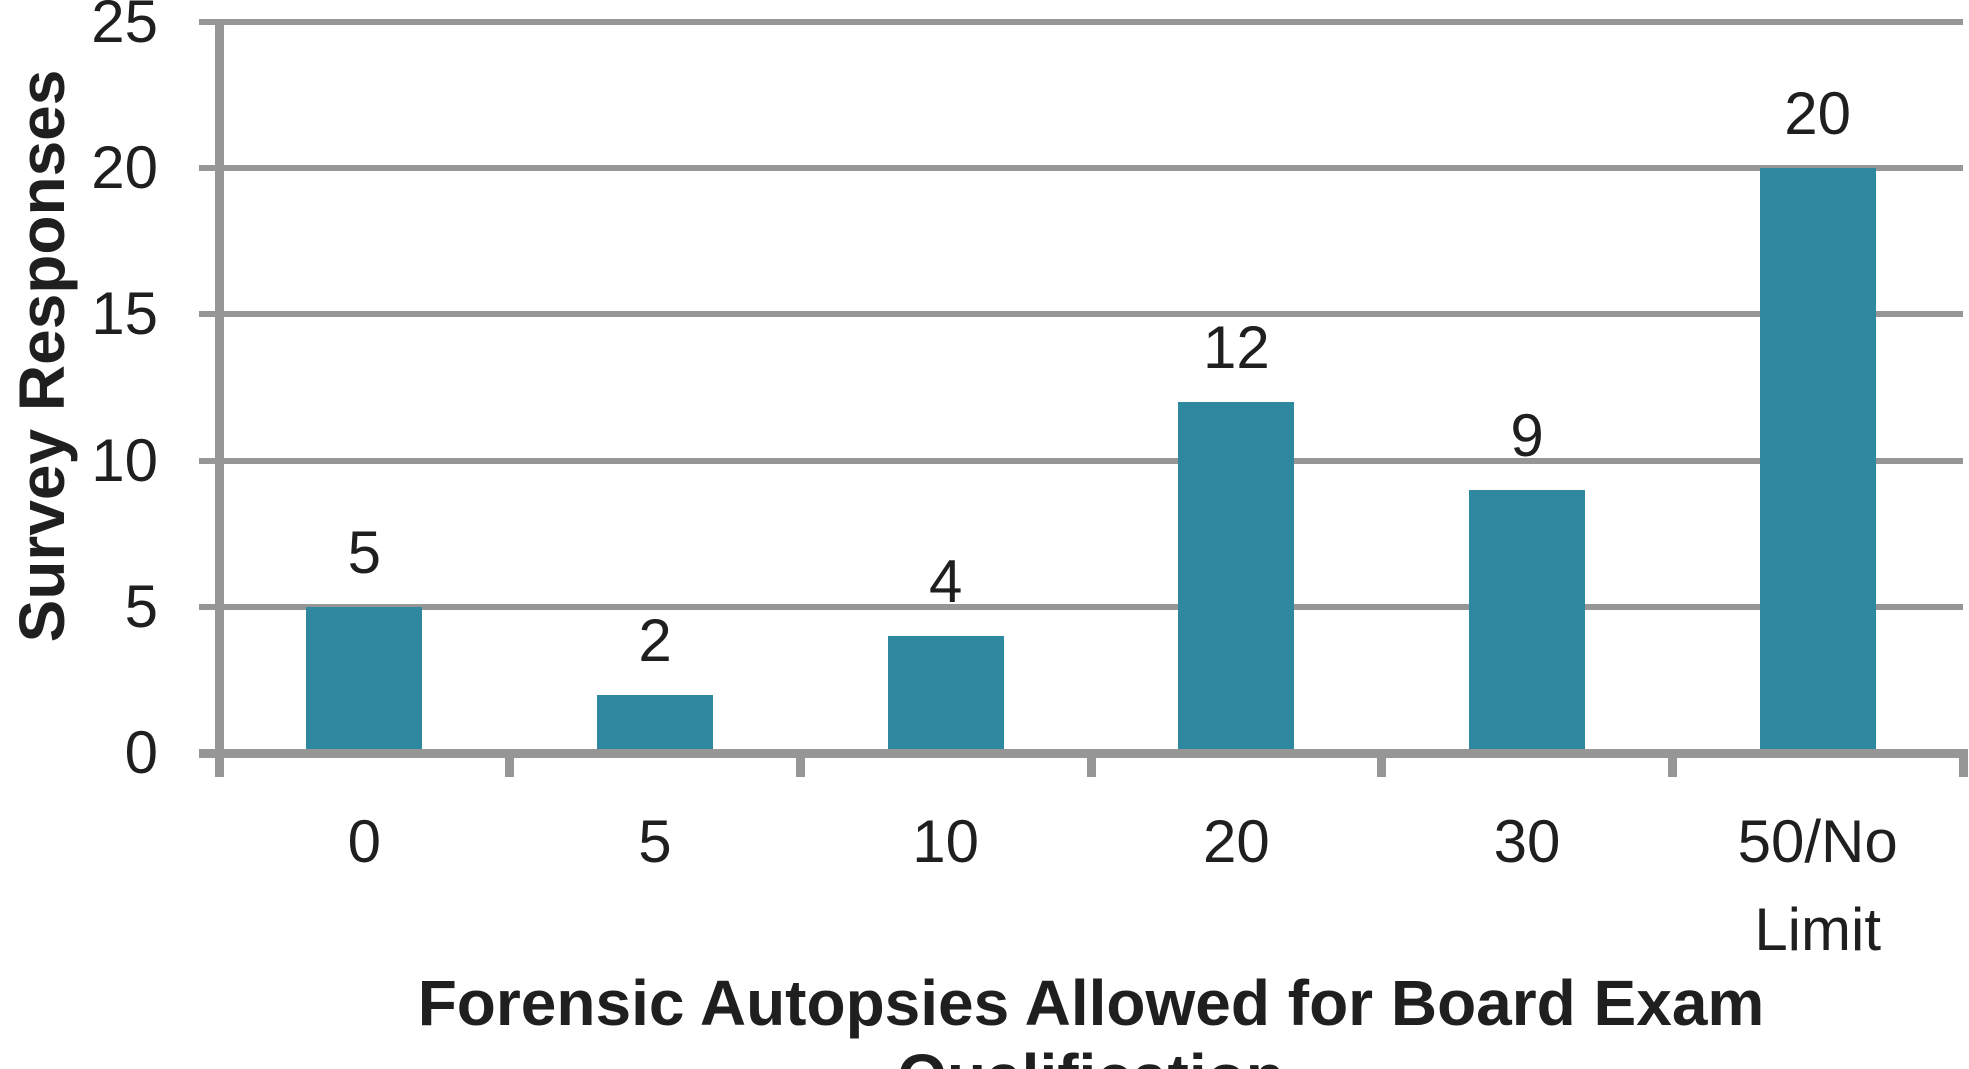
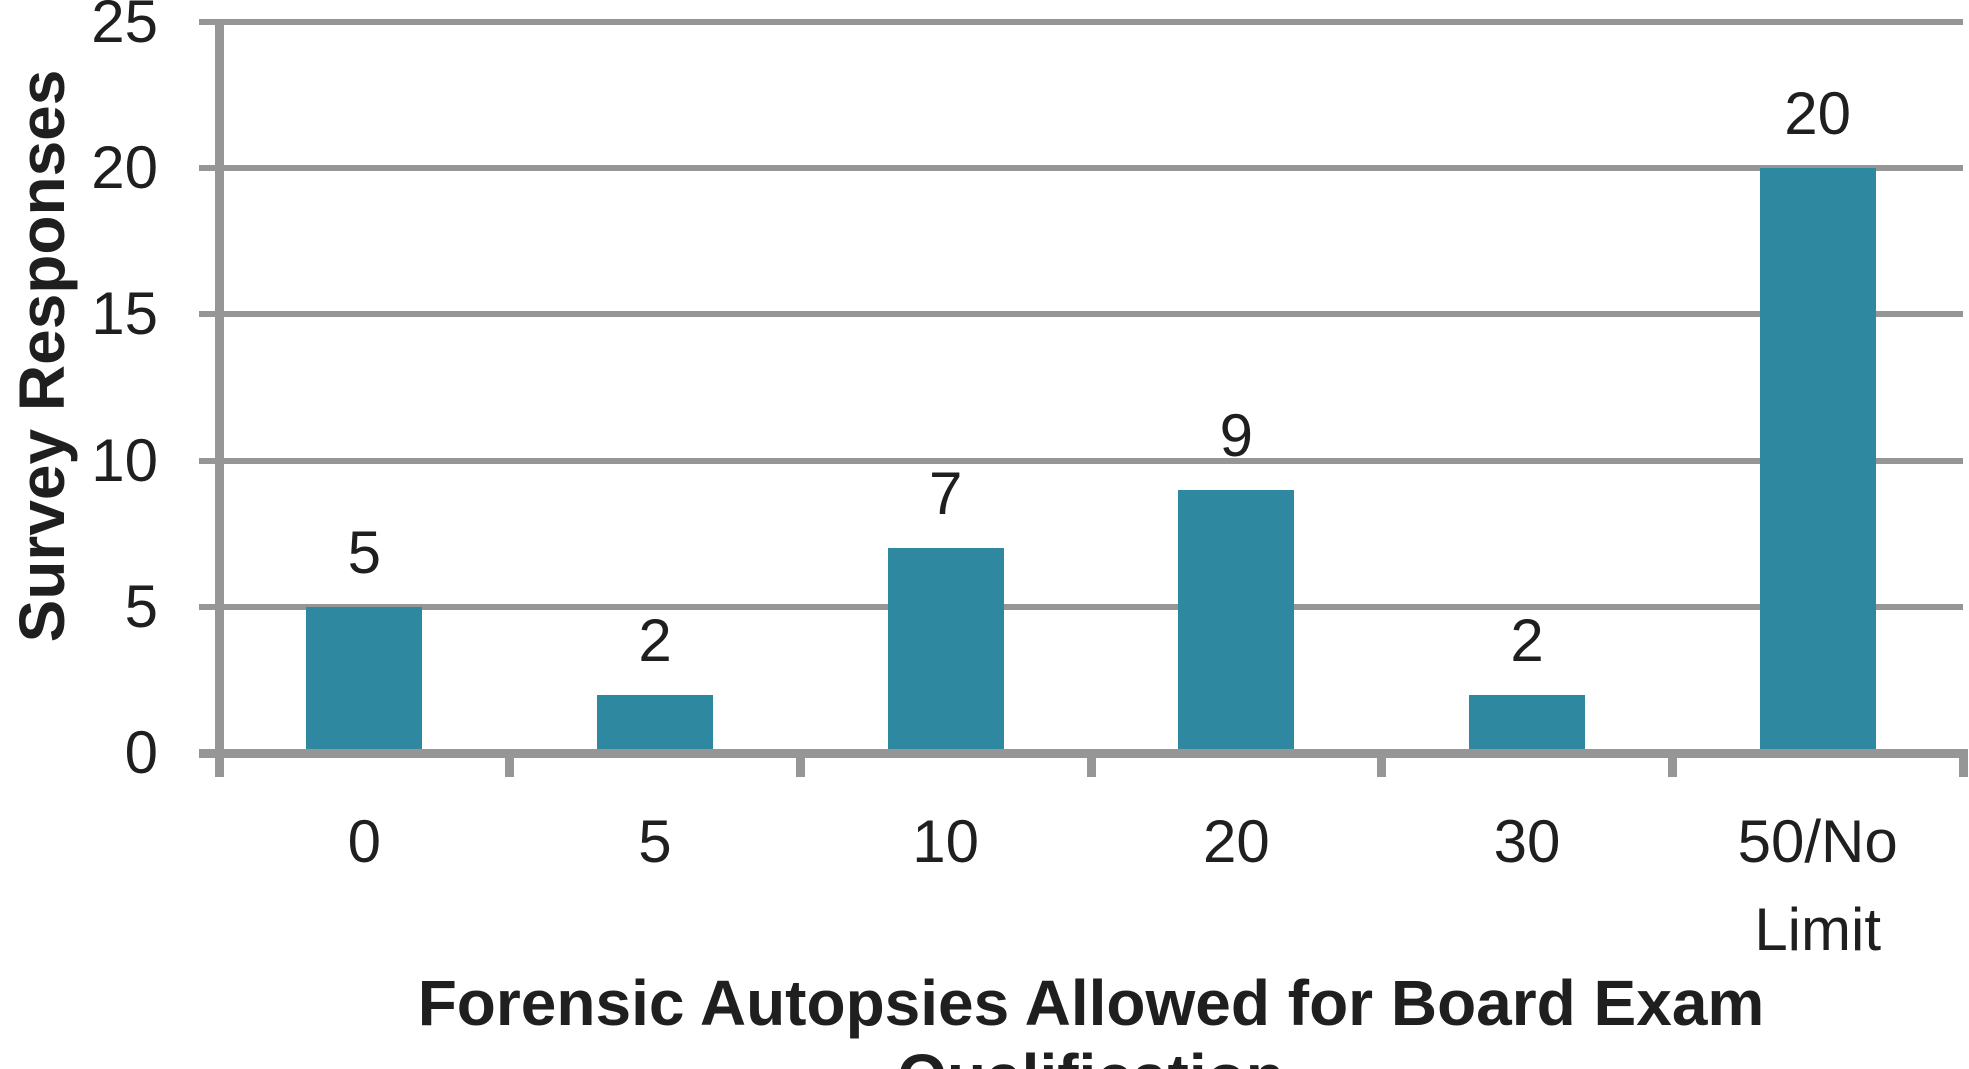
10: 4 -> 7
20: 12 -> 9
30: 9 -> 2
